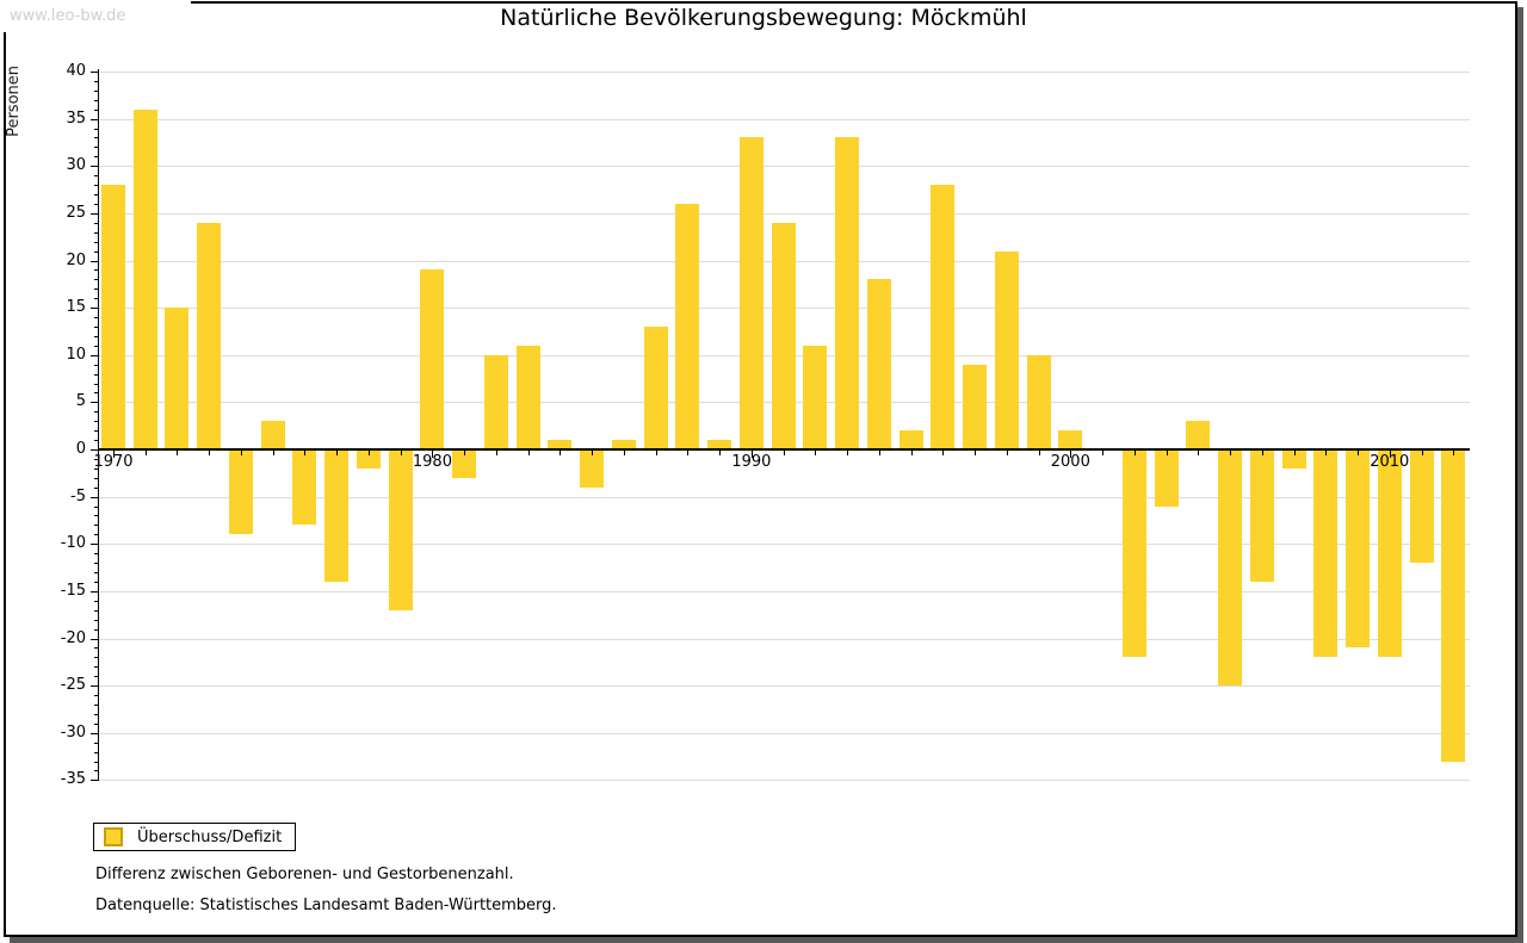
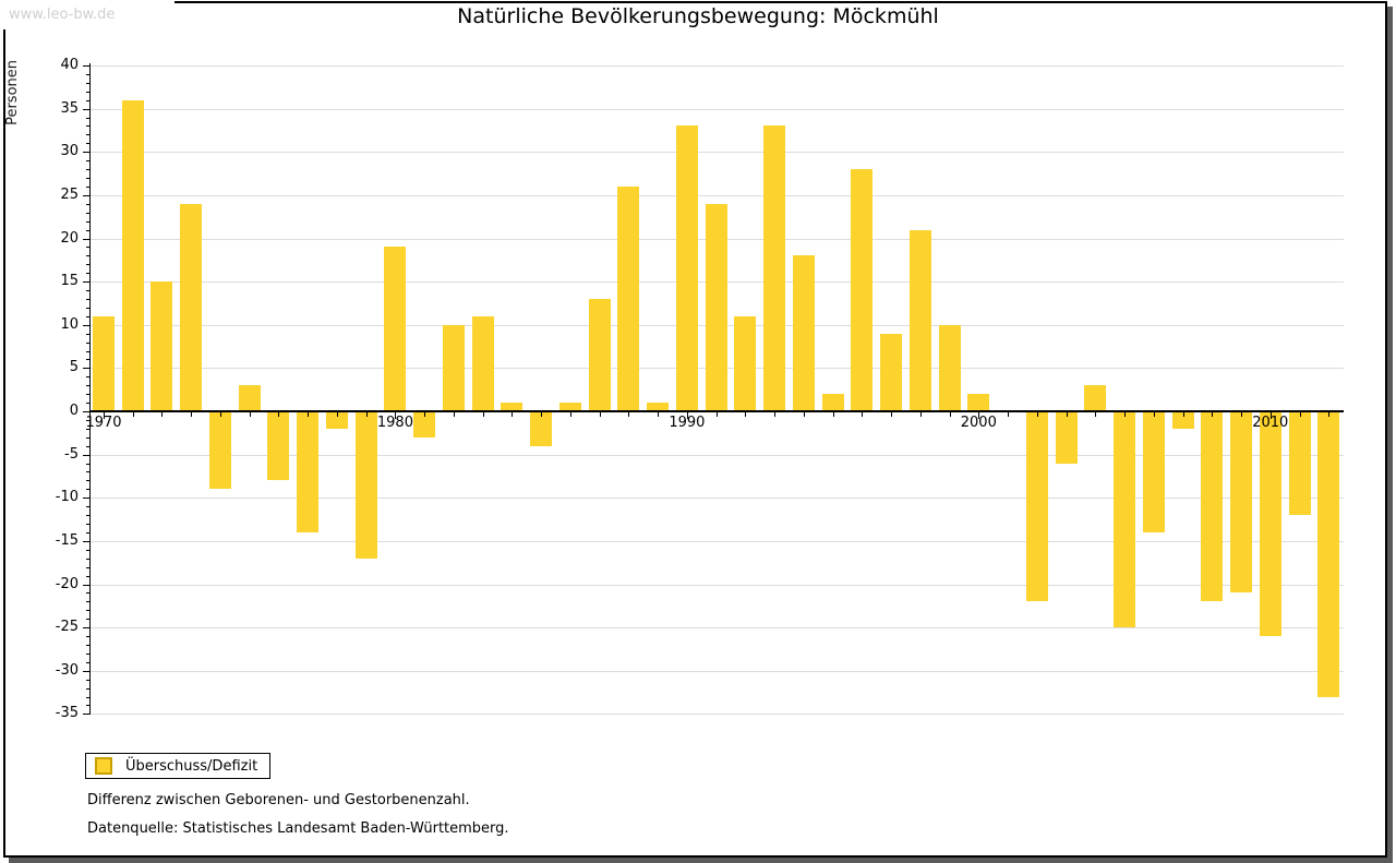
1970: 28 -> 11
2010: -22 -> -26
